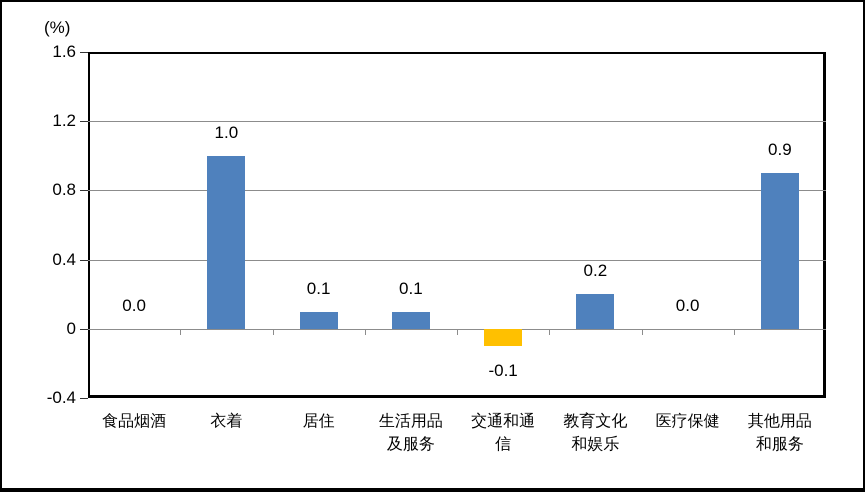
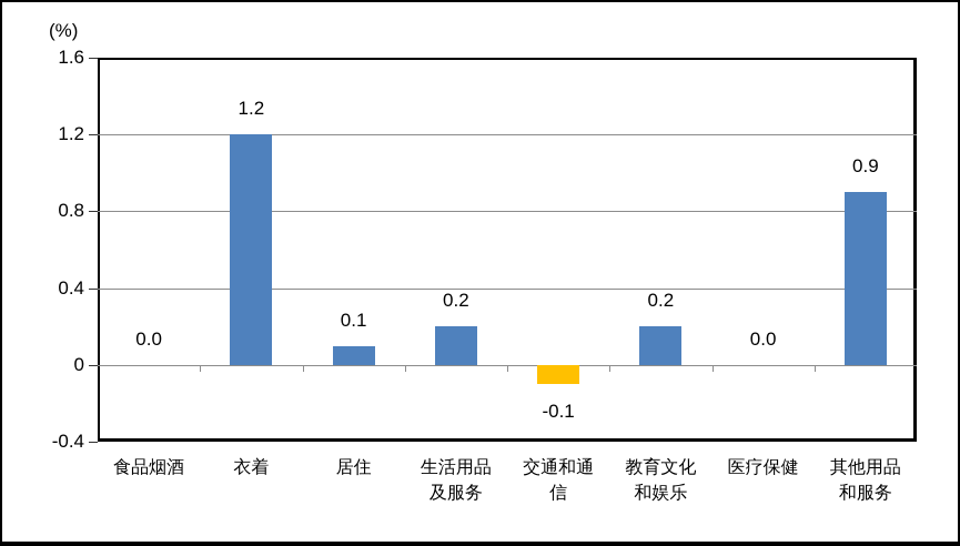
衣着: 1.0 -> 1.2
生活用品及服务: 0.1 -> 0.2
